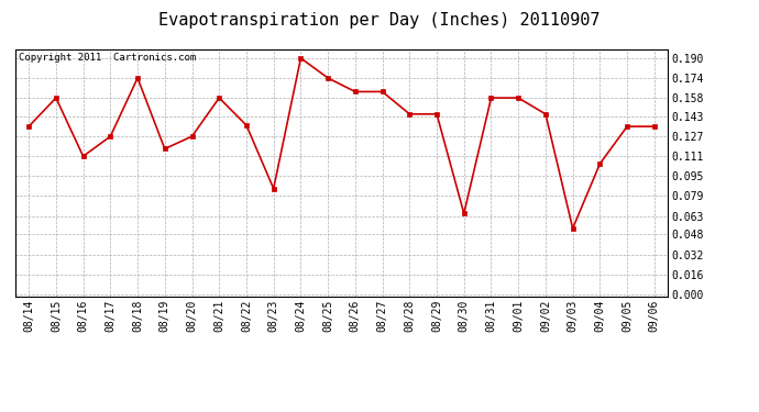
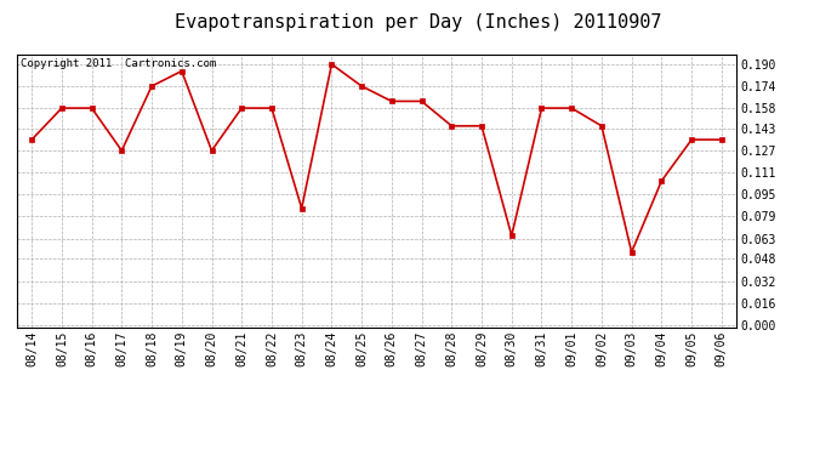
08/16: 0.111 -> 0.158
08/19: 0.117 -> 0.185
08/22: 0.136 -> 0.158
